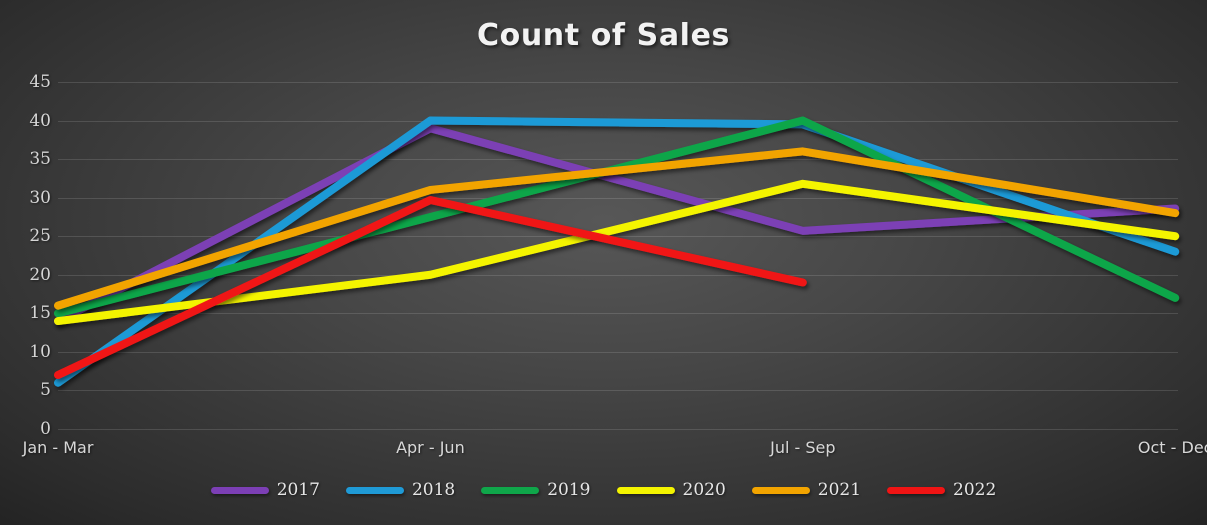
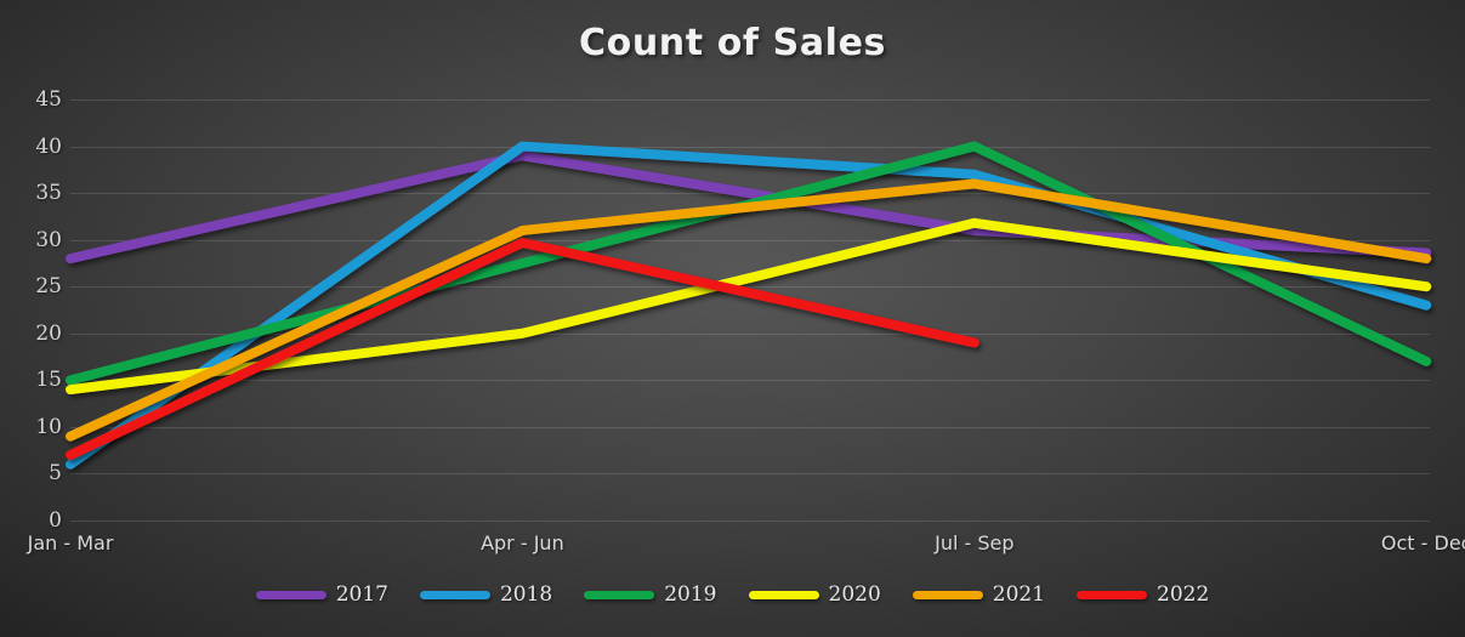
2017/Jan - Mar: 14 -> 28
2021/Jan - Mar: 16 -> 9
2017/Jul - Sep: 26 -> 31
2018/Jul - Sep: 40 -> 37
